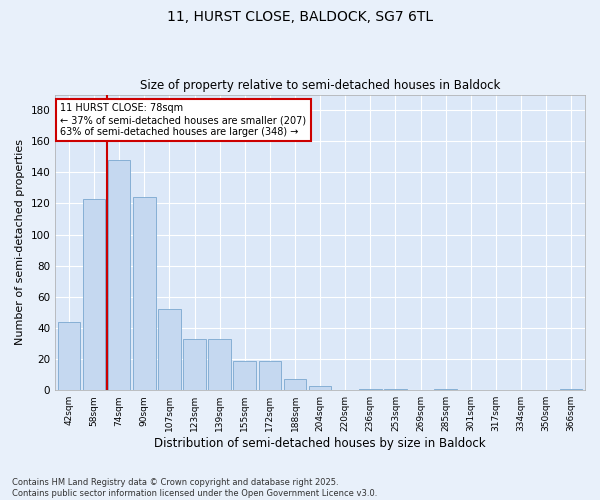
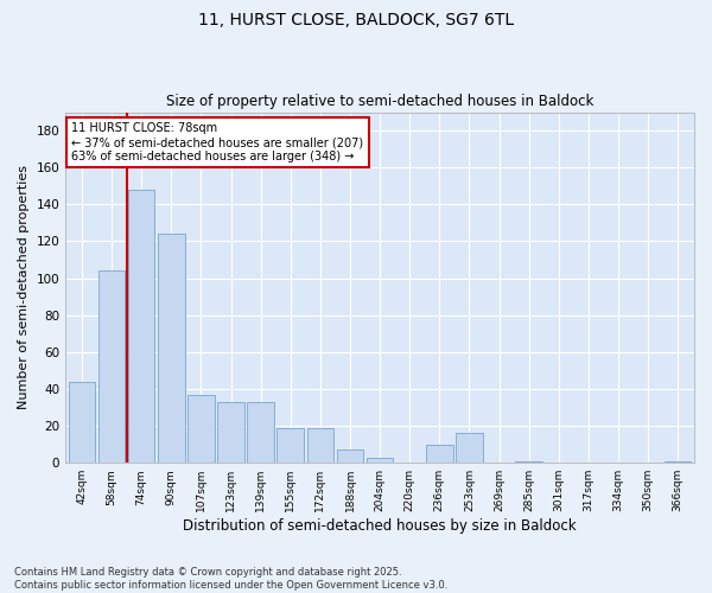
58sqm: 123 -> 104
107sqm: 52 -> 37
236sqm: 1 -> 10
253sqm: 1 -> 16
